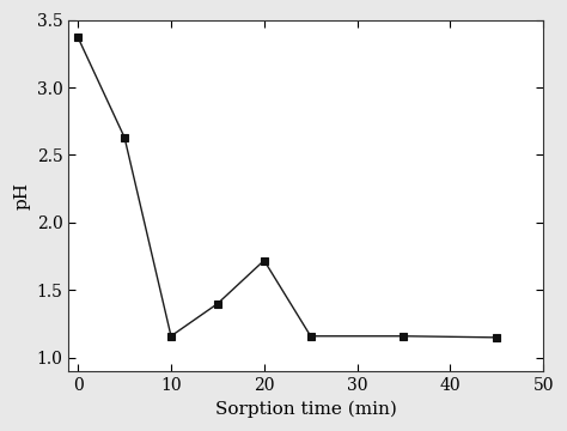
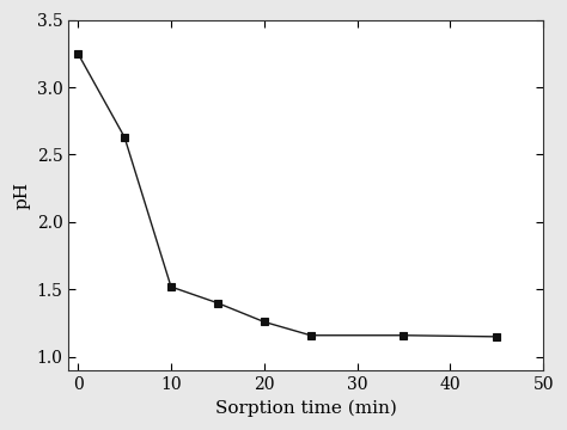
0: 3.37 -> 3.25
10: 1.16 -> 1.52
20: 1.72 -> 1.26
